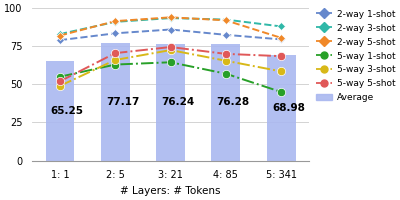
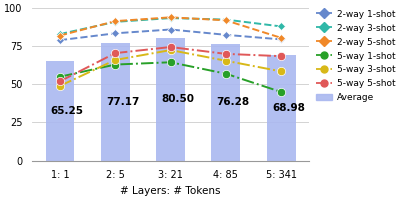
Average/3: 21: 76.24 -> 80.50
